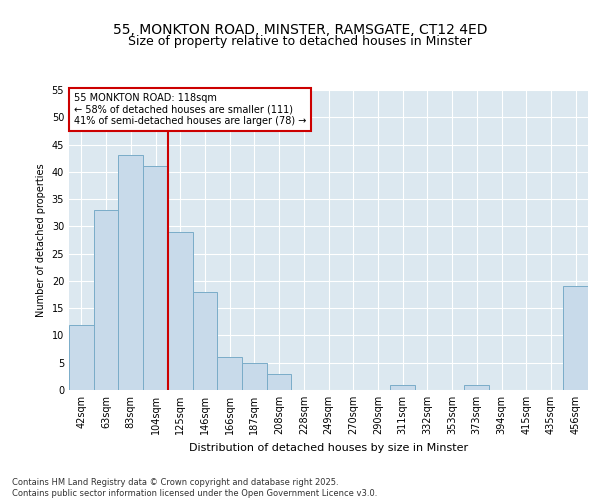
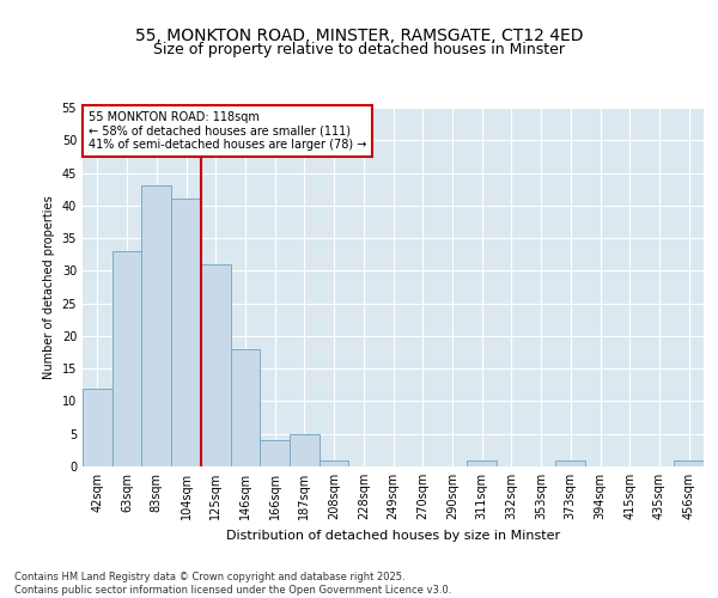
125sqm: 29 -> 31
166sqm: 6 -> 4
208sqm: 3 -> 1
456sqm: 19 -> 1
